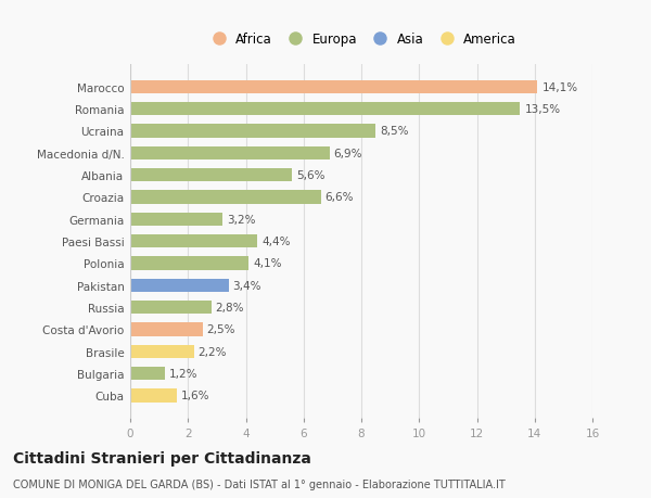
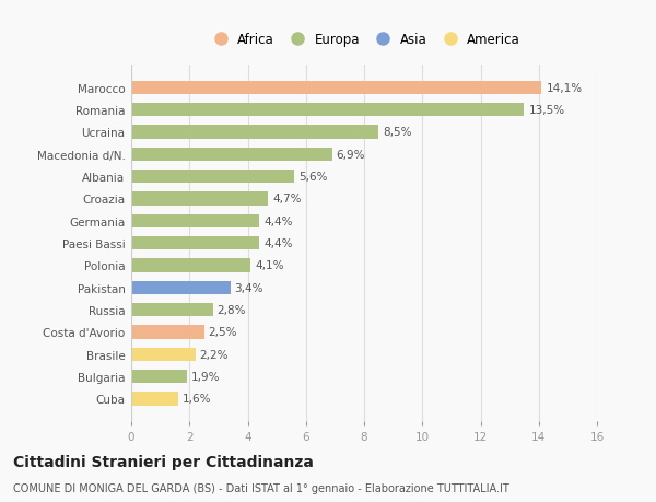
Croazia: 6,6% -> 4,7%
Germania: 3,2% -> 4,4%
Bulgaria: 1,2% -> 1,9%
